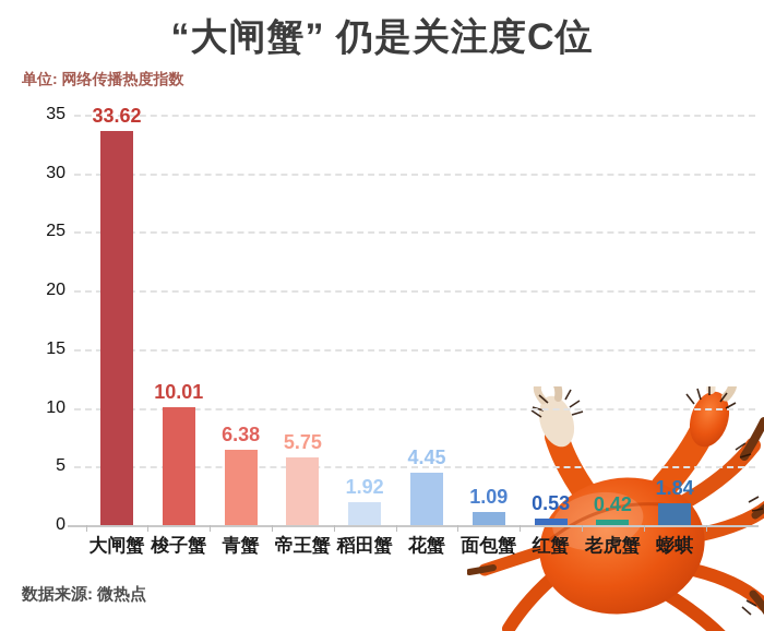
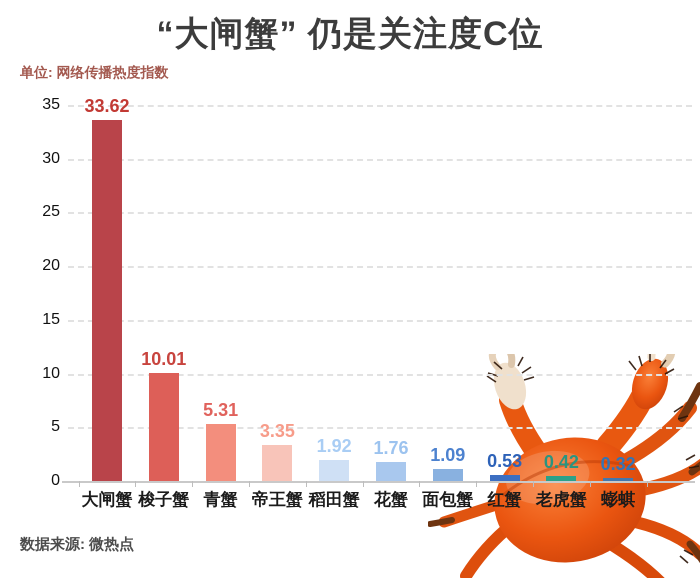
青蟹: 6.38 -> 5.31
帝王蟹: 5.75 -> 3.35
花蟹: 4.45 -> 1.76
蟛蜞: 1.84 -> 0.32
